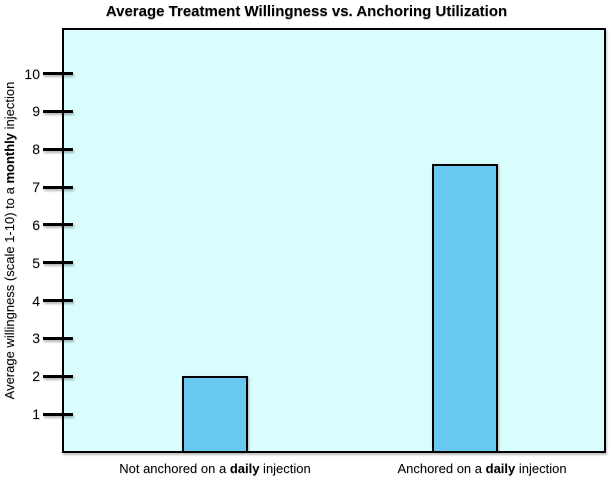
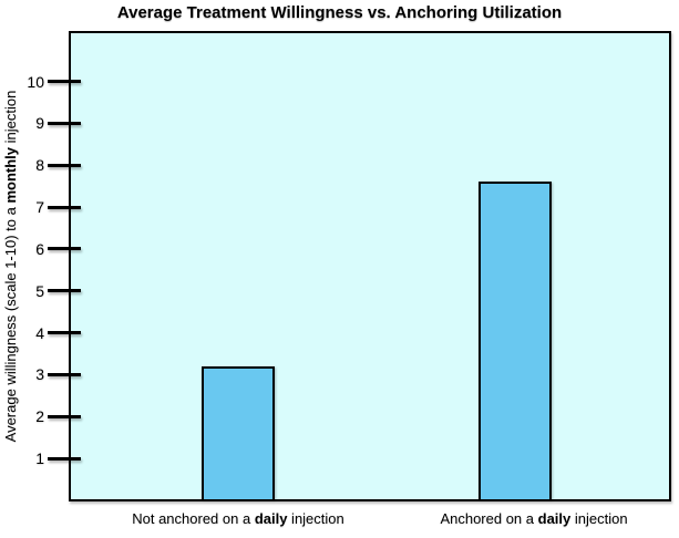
Not anchored on a daily injection: 2.0 -> 3.2
